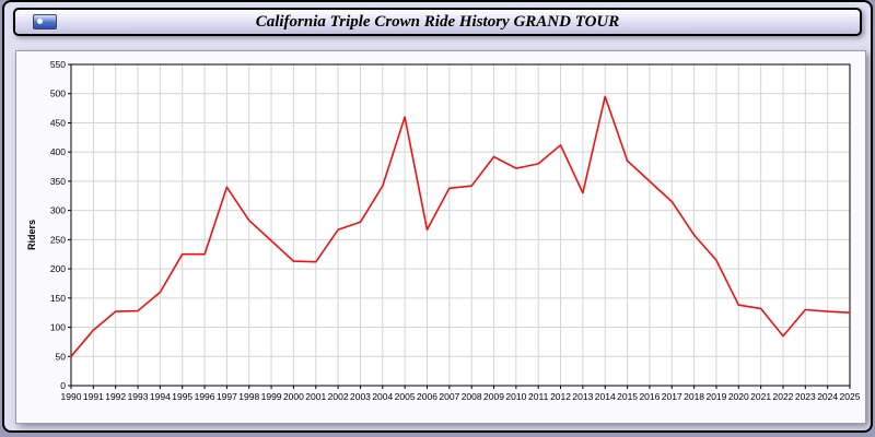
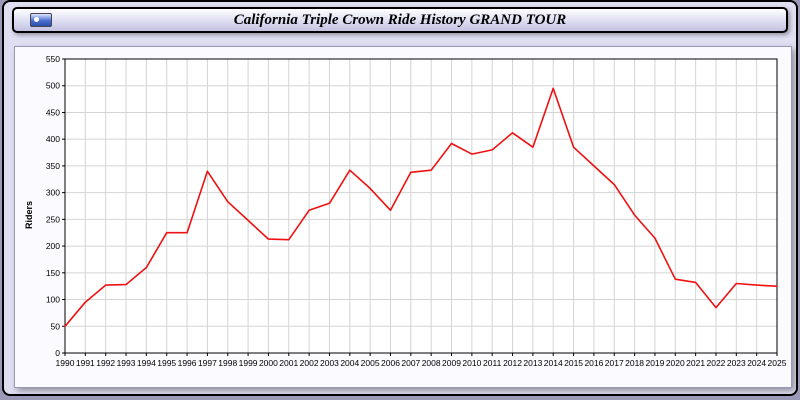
2005: 460 -> 310
2013: 330 -> 380
